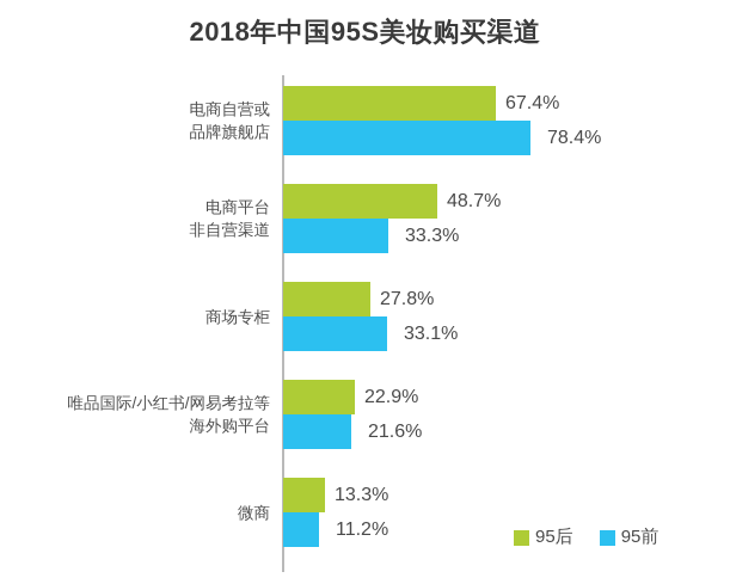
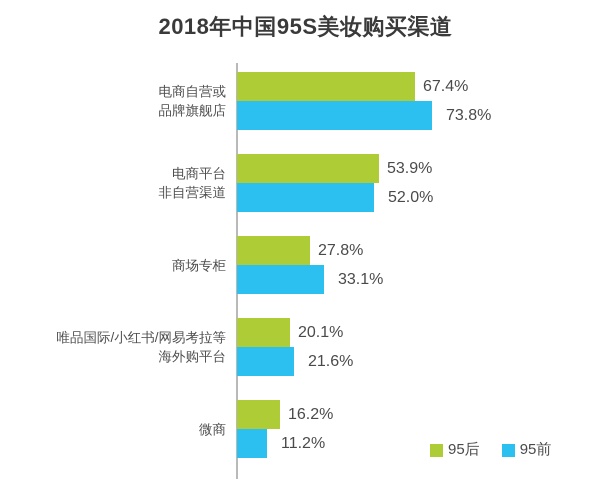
95前/电商自营或 品牌旗舰店: 78.4% -> 73.8%
95后/电商平台 非自营渠道: 48.7% -> 53.9%
95前/电商平台 非自营渠道: 33.3% -> 52.0%
95后/唯品国际/小红书/网易考拉等 海外购平台: 22.9% -> 20.1%
95后/微商: 13.3% -> 16.2%
